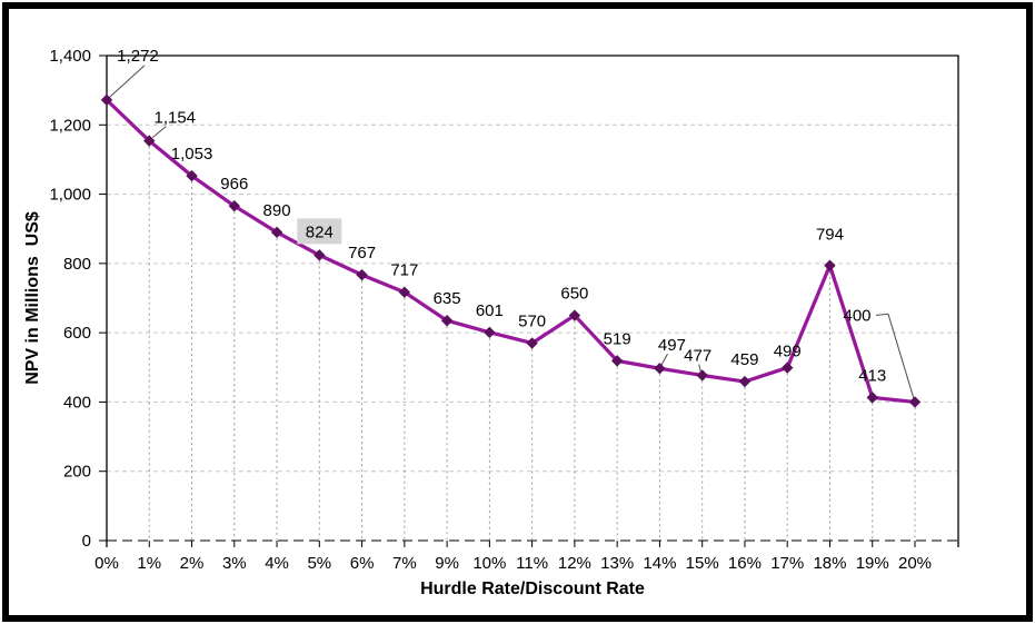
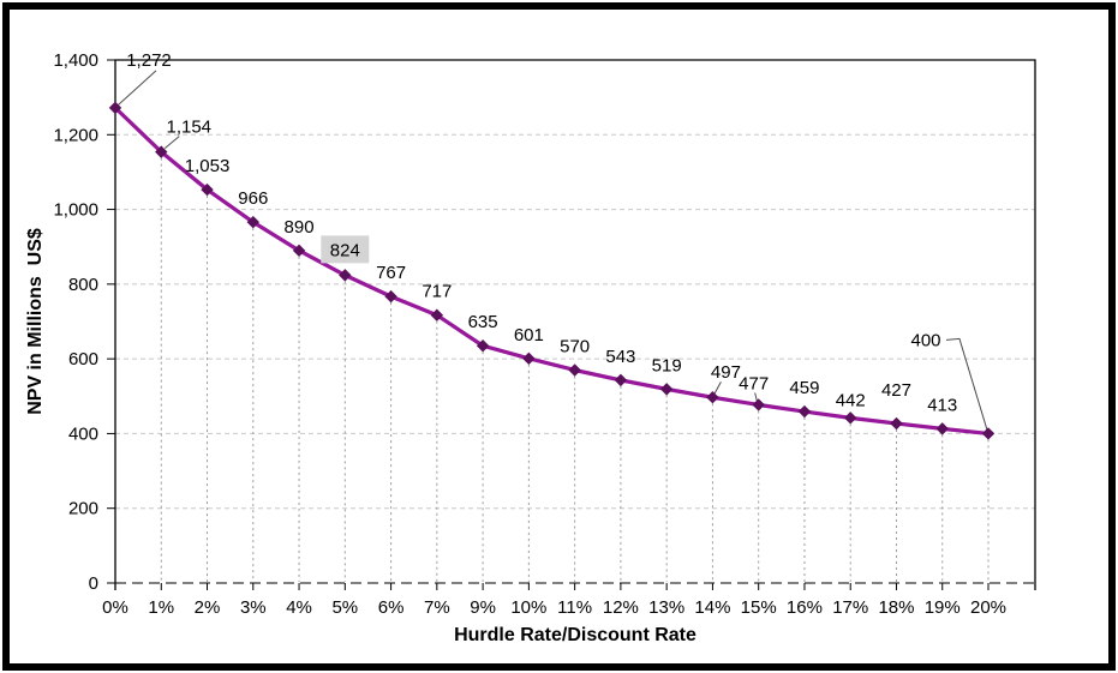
12%: 650 -> 543
17%: 499 -> 442
18%: 794 -> 427
